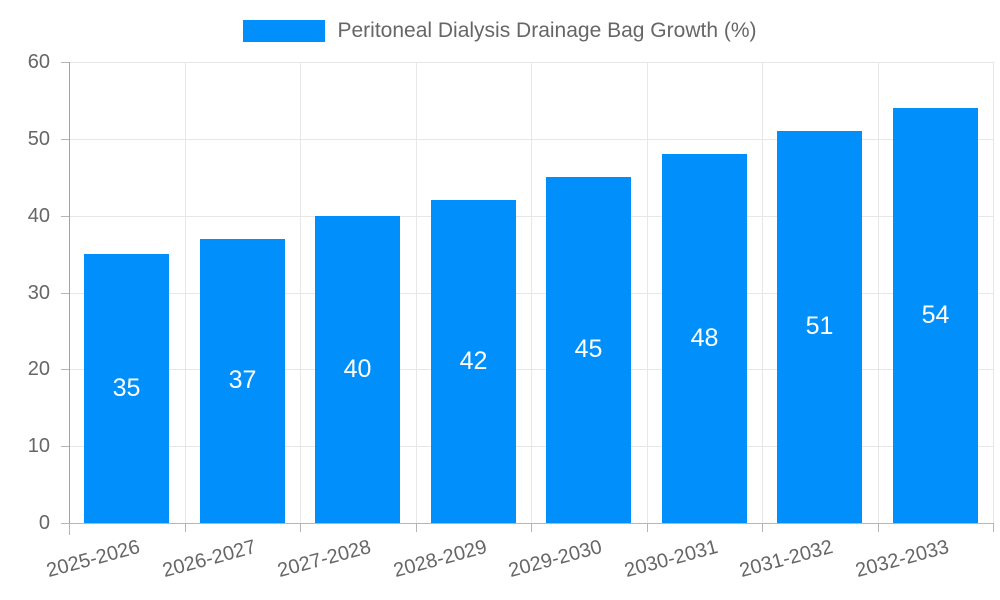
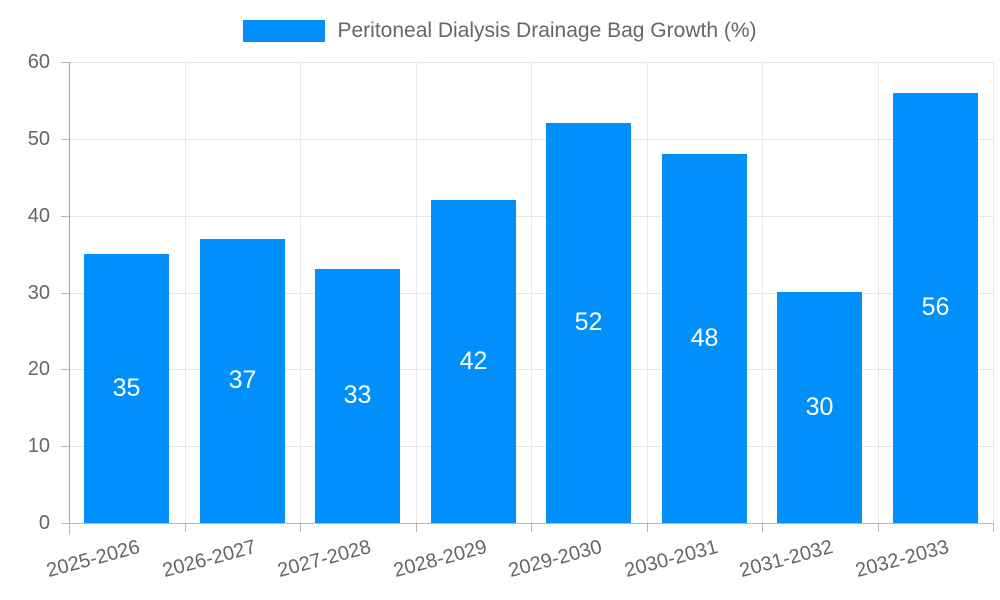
2027-2028: 40 -> 33
2029-2030: 45 -> 52
2031-2032: 51 -> 30
2032-2033: 54 -> 56
